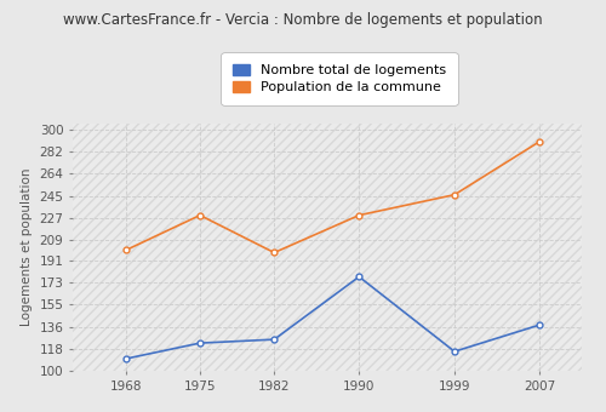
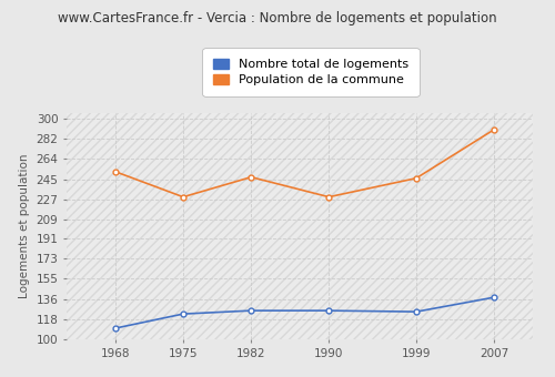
Population de la commune/1968: 200 -> 252
Population de la commune/1982: 198 -> 247
Nombre total de logements/1990: 178 -> 126
Nombre total de logements/1999: 116 -> 125
